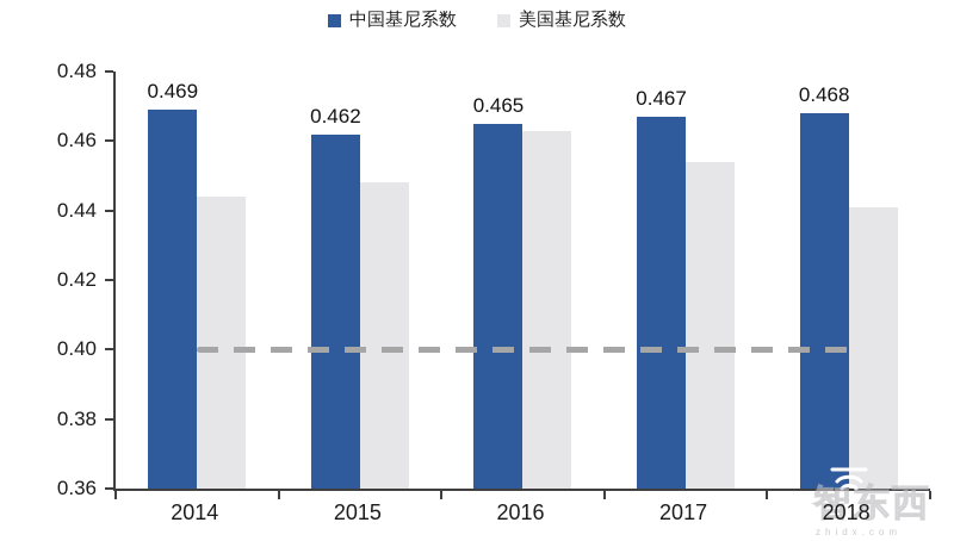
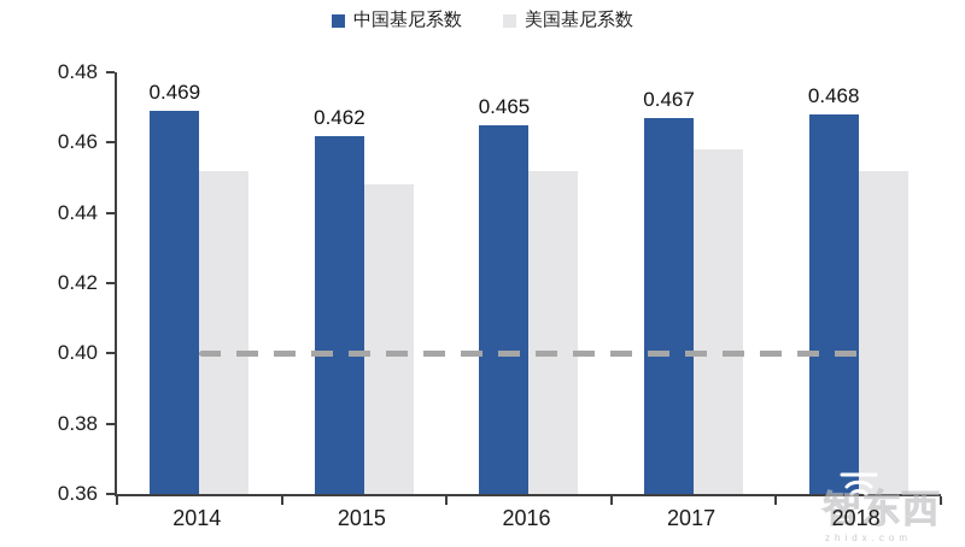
美国基尼系数/2014: 0.444 -> 0.452
美国基尼系数/2016: 0.463 -> 0.452
美国基尼系数/2017: 0.454 -> 0.458
美国基尼系数/2018: 0.441 -> 0.452
